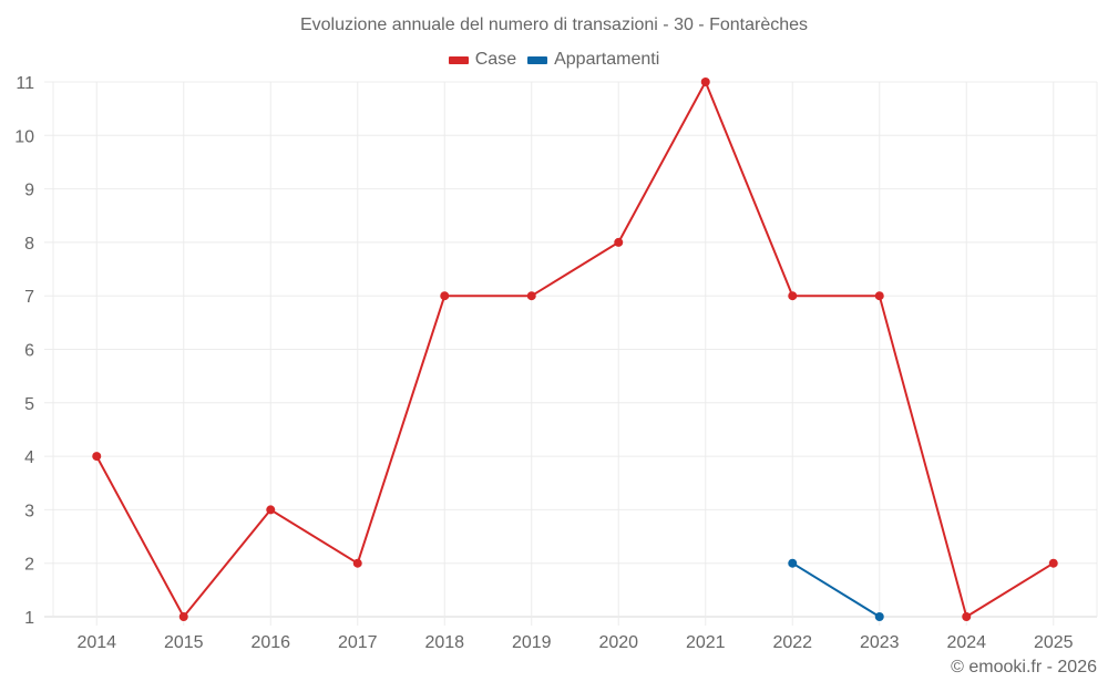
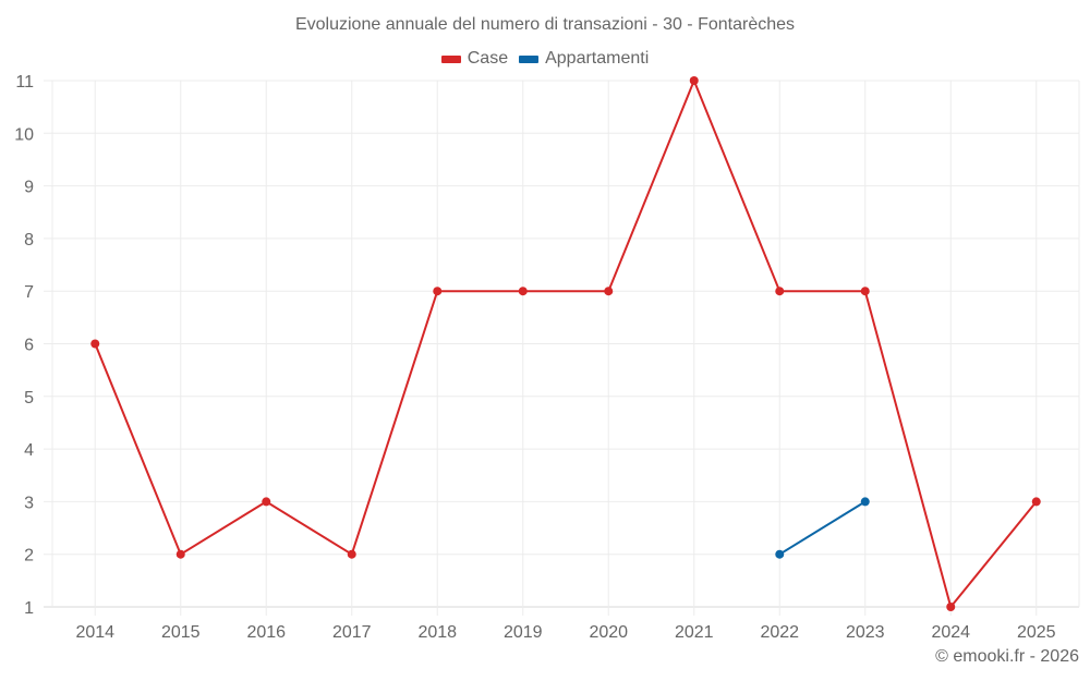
Case/2014: 4 -> 6
Case/2015: 1 -> 2
Case/2020: 8 -> 7
Appartamenti/2023: 1 -> 3
Case/2025: 2 -> 3
